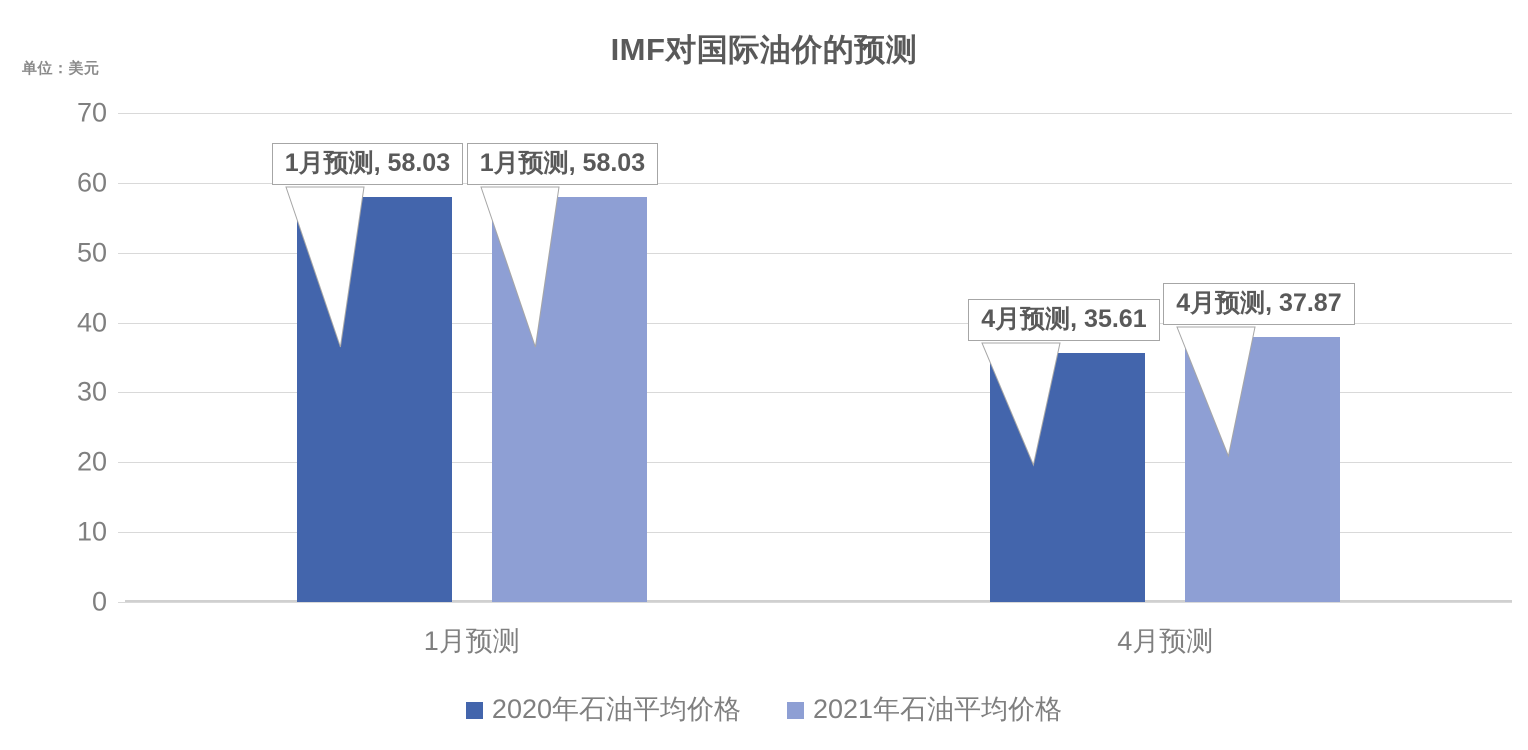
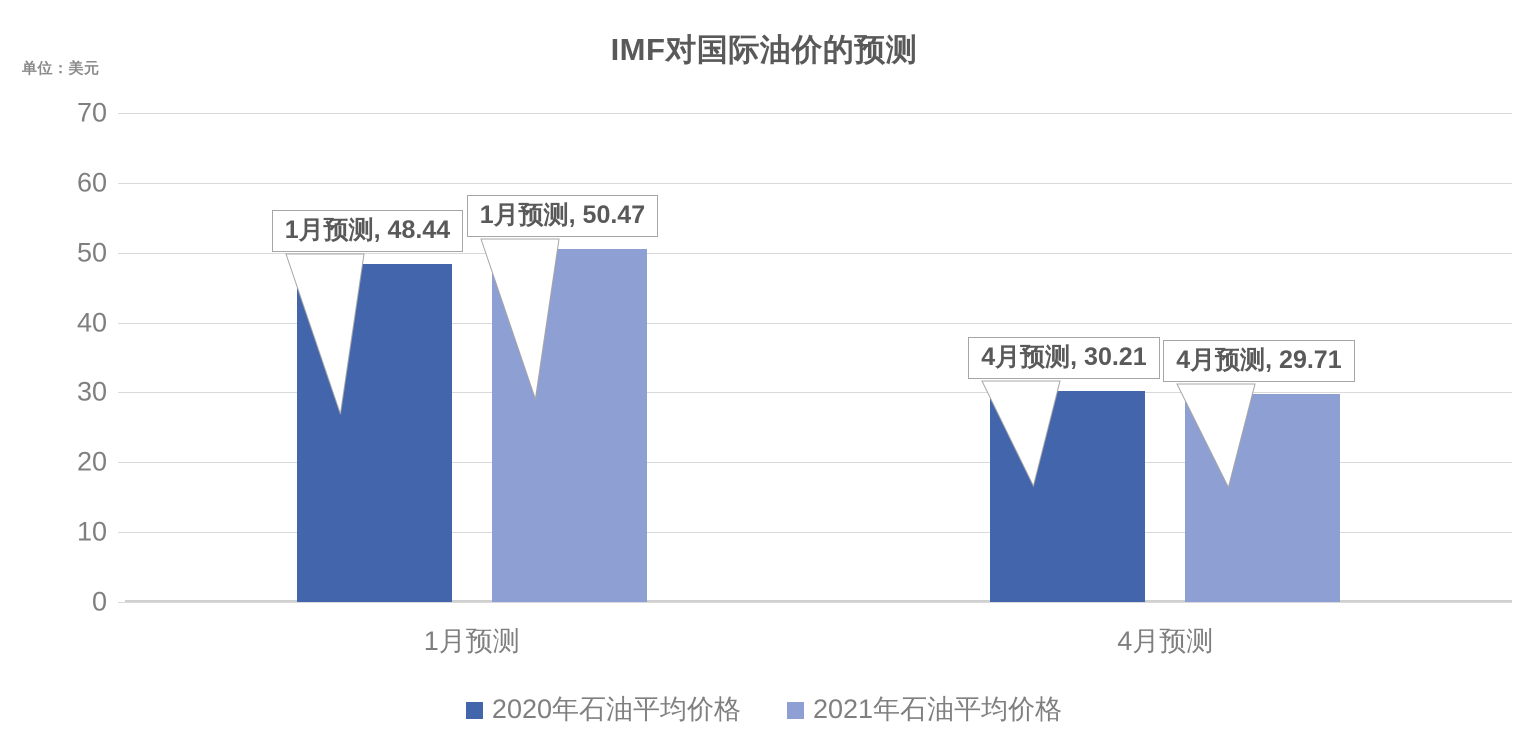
2020年石油平均价格/1月预测: 58.03 -> 48.44
2021年石油平均价格/1月预测: 58.03 -> 50.47
2020年石油平均价格/4月预测: 35.61 -> 30.21
2021年石油平均价格/4月预测: 37.87 -> 29.71
